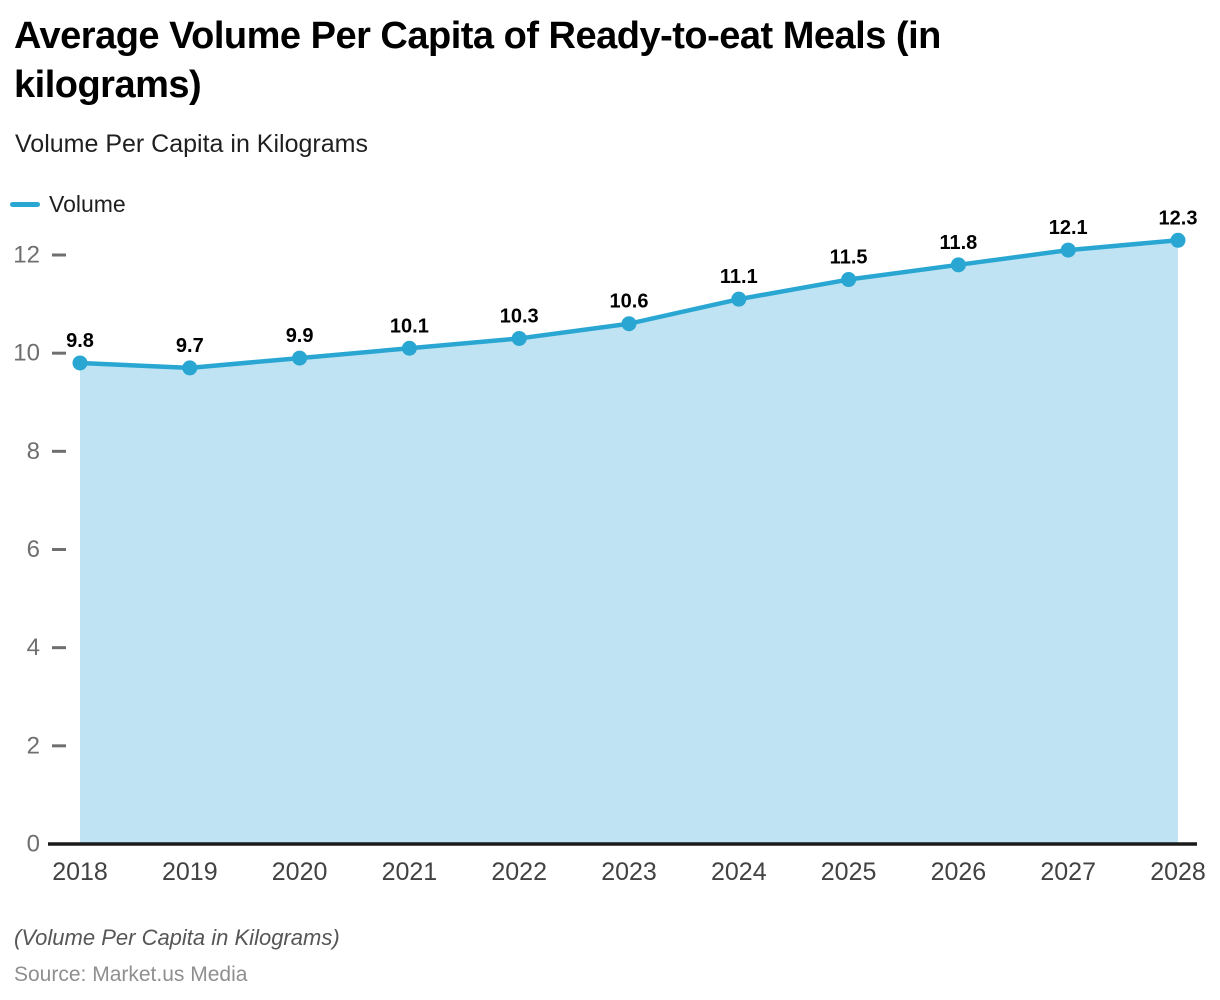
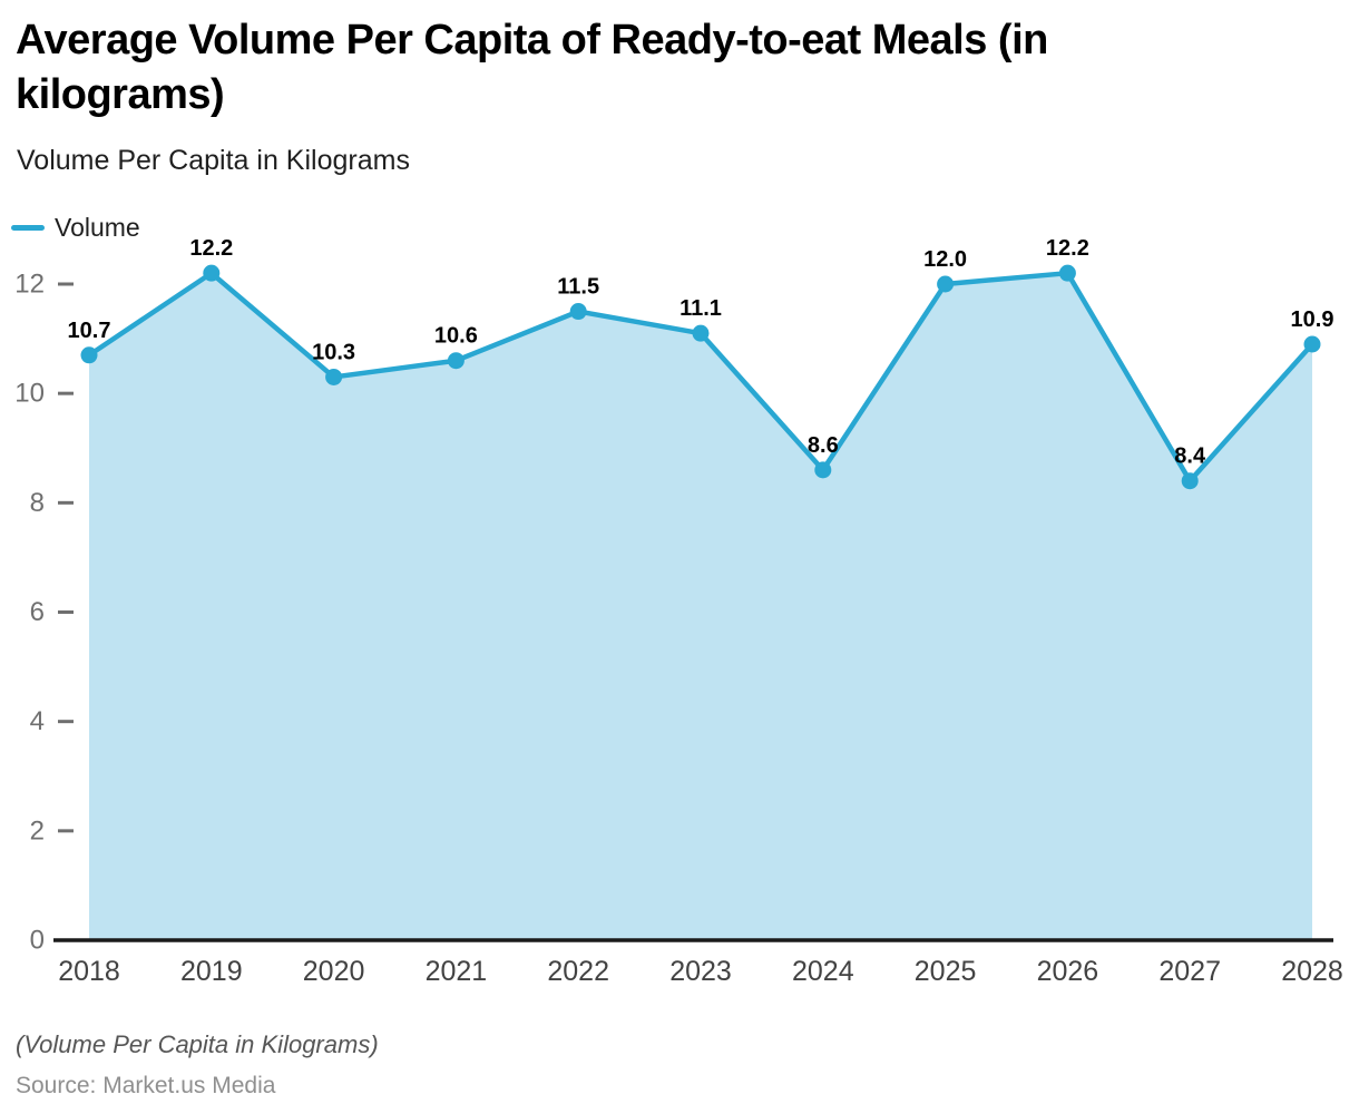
2018: 9.8 -> 10.7
2019: 9.7 -> 12.2
2020: 9.9 -> 10.3
2021: 10.1 -> 10.6
2022: 10.3 -> 11.5
2023: 10.6 -> 11.1
2024: 11.1 -> 8.6
2025: 11.5 -> 12.0
2026: 11.8 -> 12.2
2027: 12.1 -> 8.4
2028: 12.3 -> 10.9
